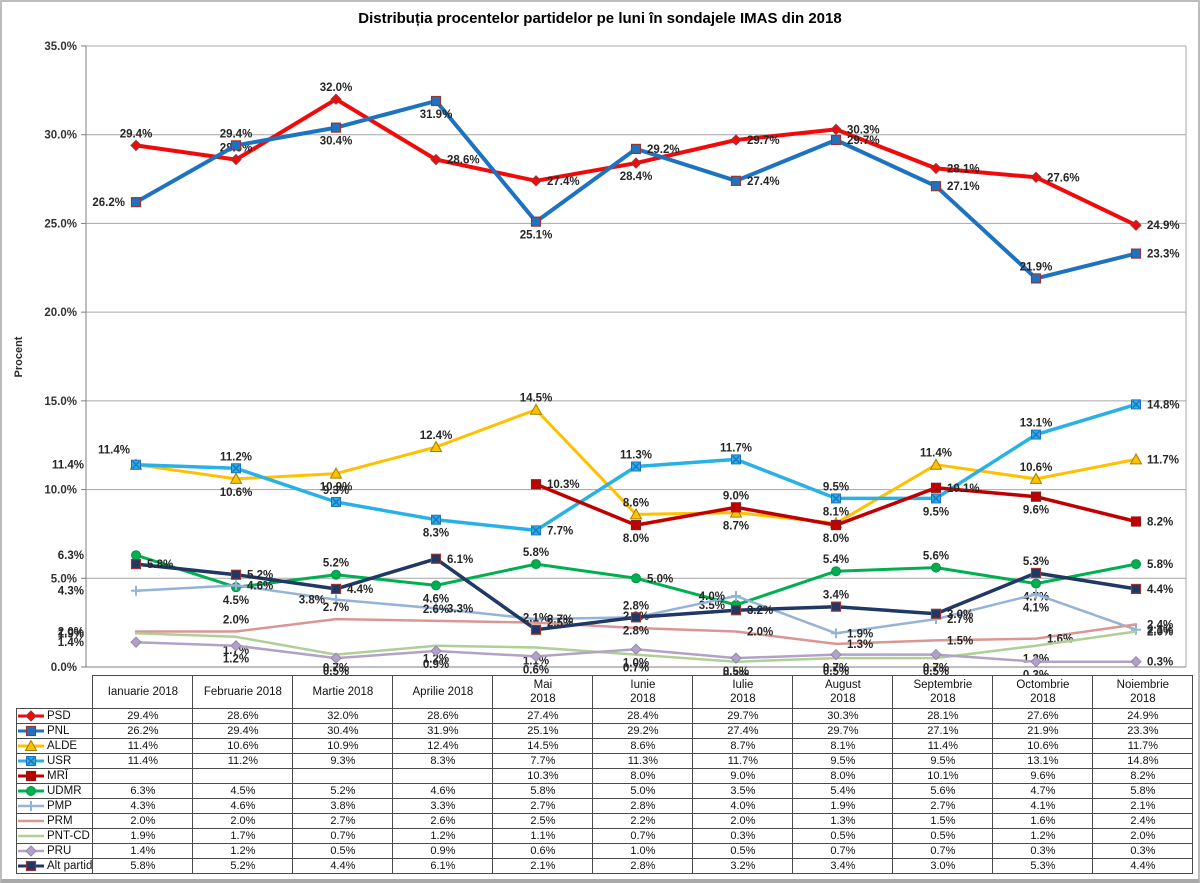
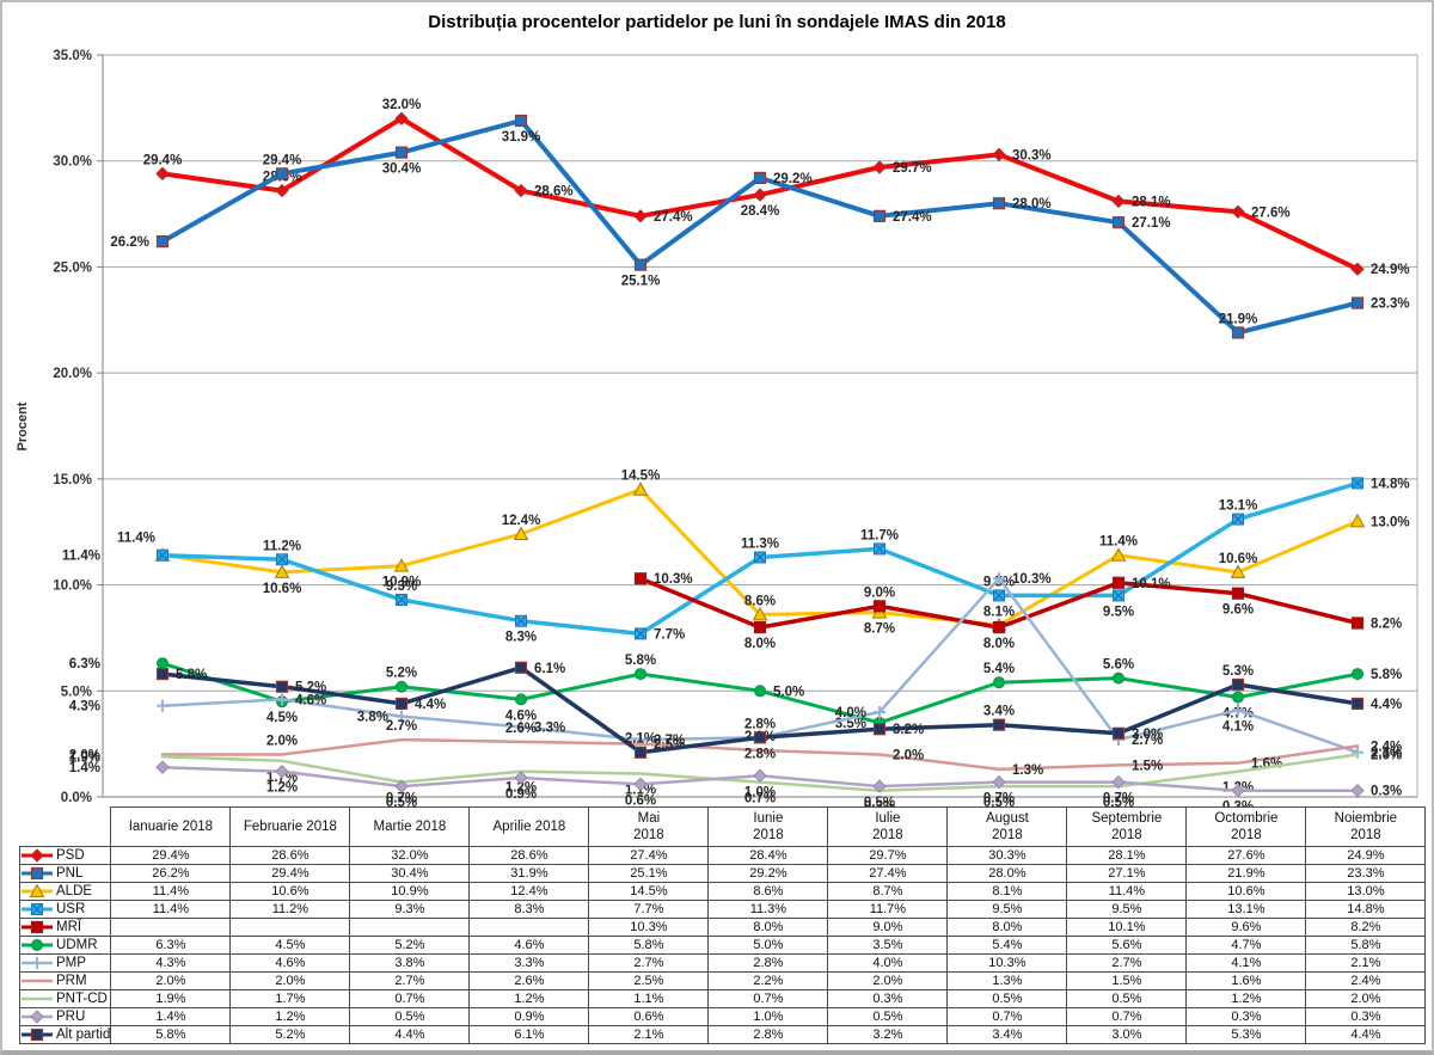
PNL/August 2018: 29.7% -> 28.0%
PMP/August 2018: 1.9% -> 10.3%
ALDE/Noiembrie 2018: 11.7% -> 13.0%
